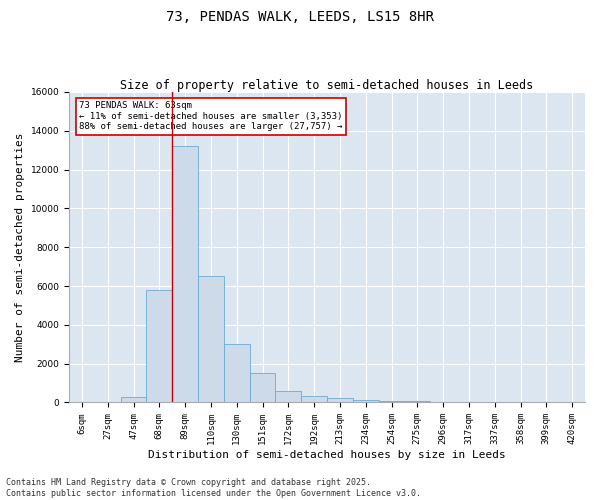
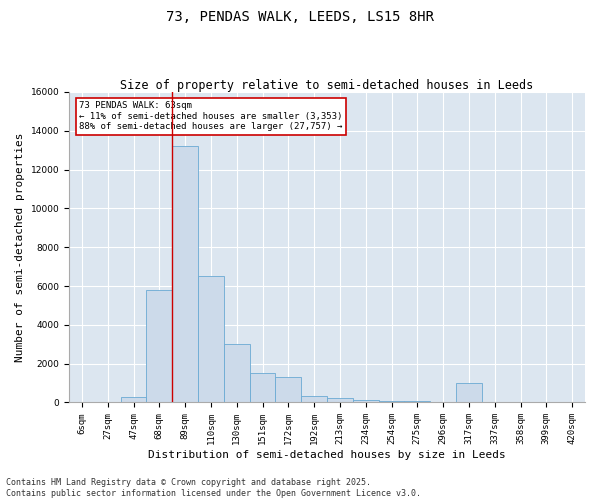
172sqm: 600 -> 1300
317sqm: 0 -> 1000
